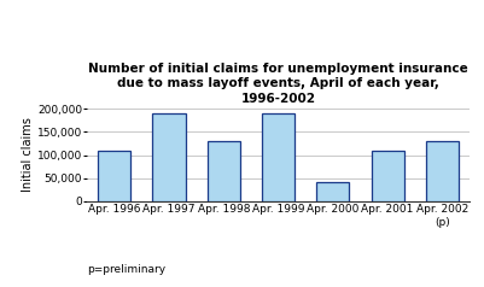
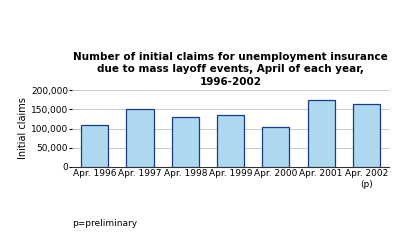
Apr. 1997: 190,000 -> 152,000
Apr. 1999: 190,000 -> 135,000
Apr. 2000: 40,000 -> 103,000
Apr. 2001: 110,000 -> 175,000
Apr. 2002 (p): 130,000 -> 165,000
